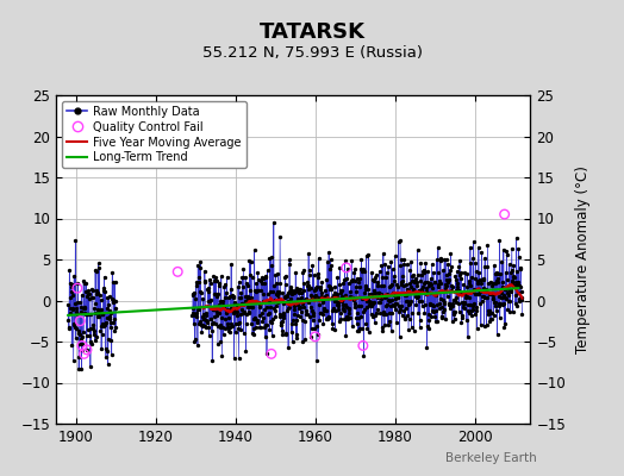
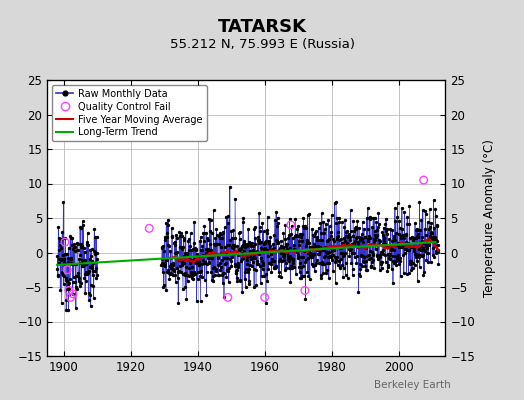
Quality Control Fail/1960: -4.4 -> -6.5
